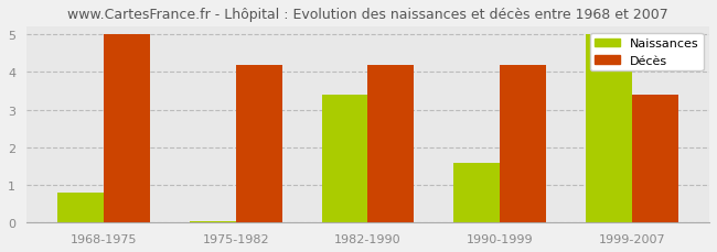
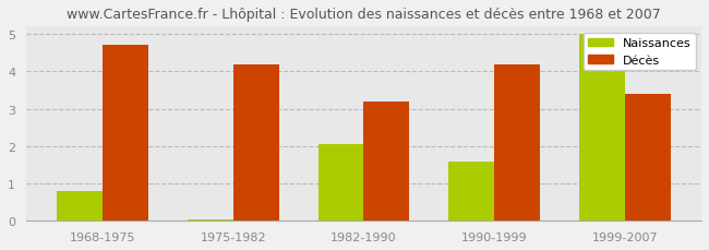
Décès/1968-1975: 5.0 -> 4.7
Naissances/1982-1990: 3.40 -> 2.05
Décès/1982-1990: 4.2 -> 3.2
